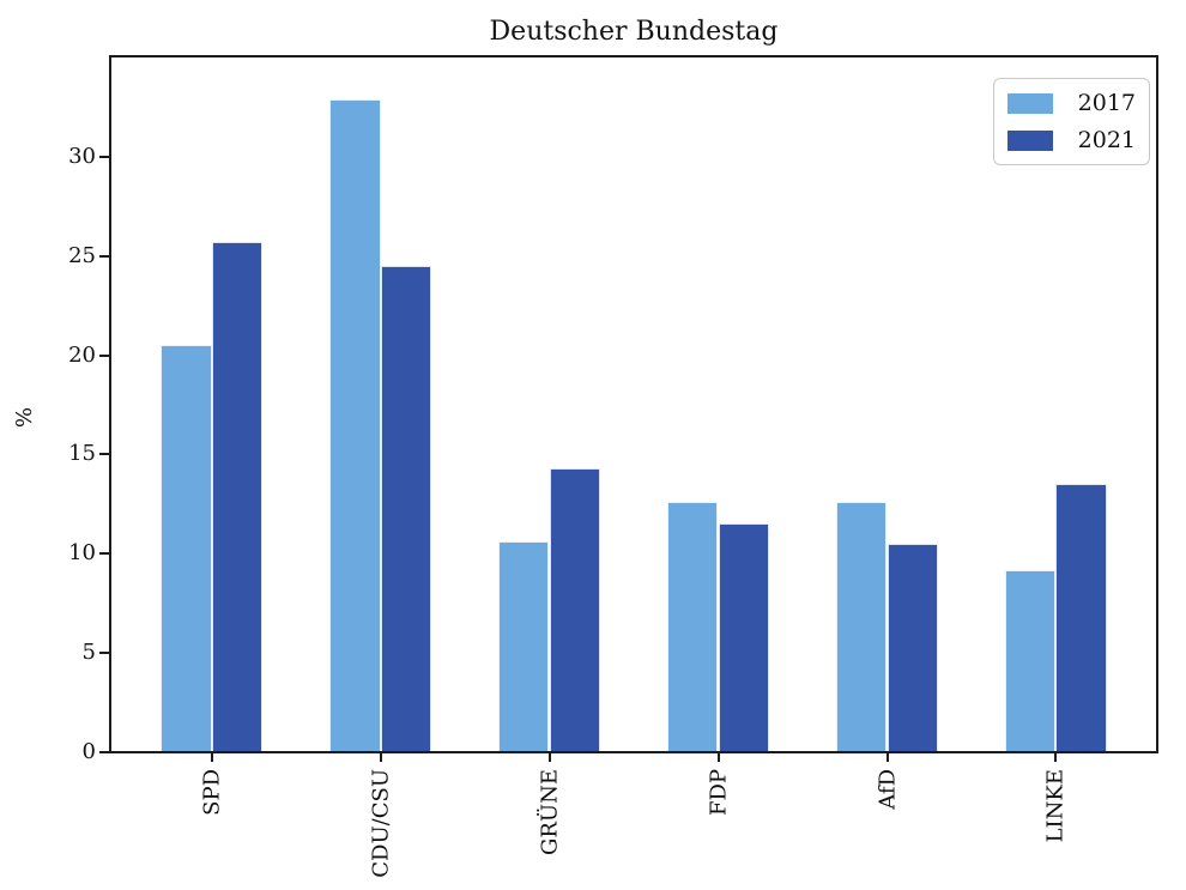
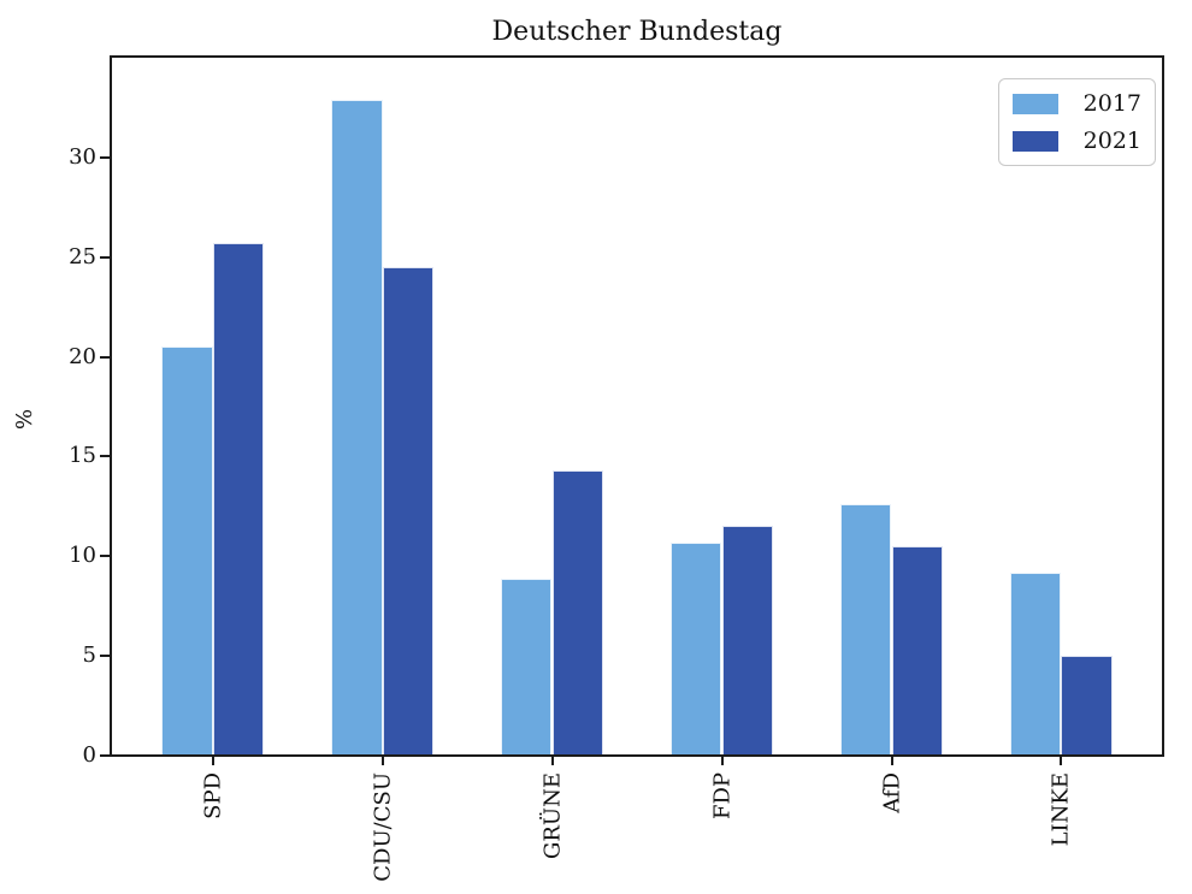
2017/GRÜNE: 10.6 -> 8.9
2017/FDP: 12.6 -> 10.7
2021/LINKE: 13.5 -> 5.0
